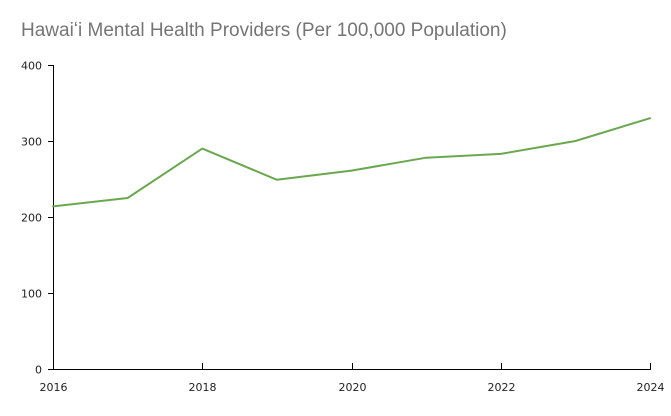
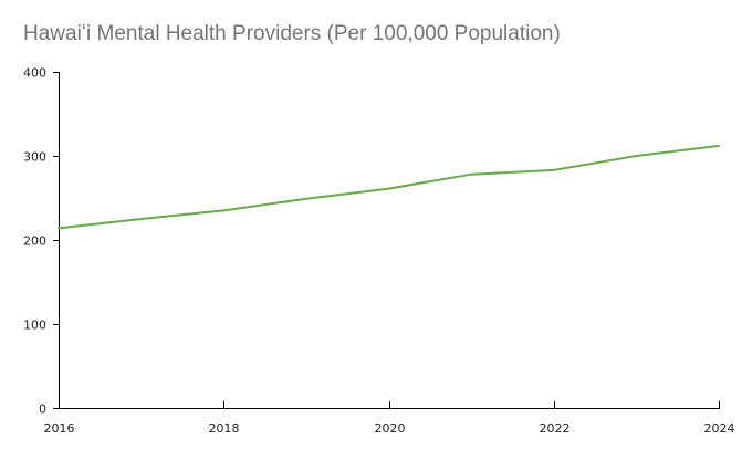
2018: 290 -> 240
2024: 330 -> 310
